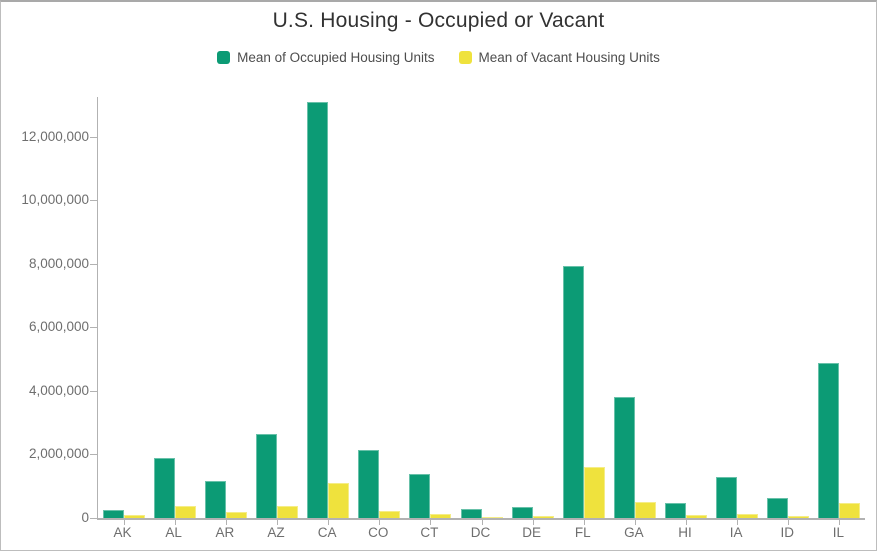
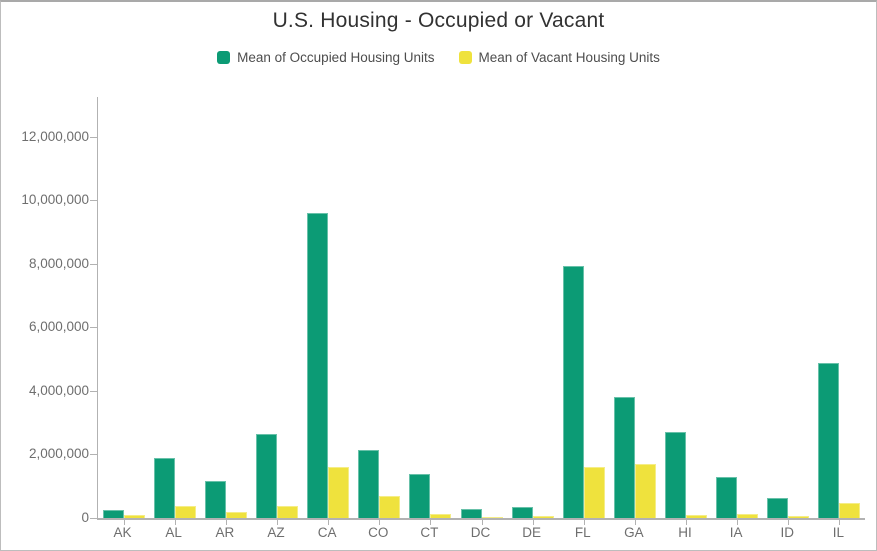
Mean of Occupied Housing Units/CA: 13100000 -> 9600000
Mean of Vacant Housing Units/CA: 1100000 -> 1600000
Mean of Vacant Housing Units/CO: 200000 -> 700000
Mean of Vacant Housing Units/GA: 500000 -> 1700000
Mean of Occupied Housing Units/HI: 500000 -> 2700000
